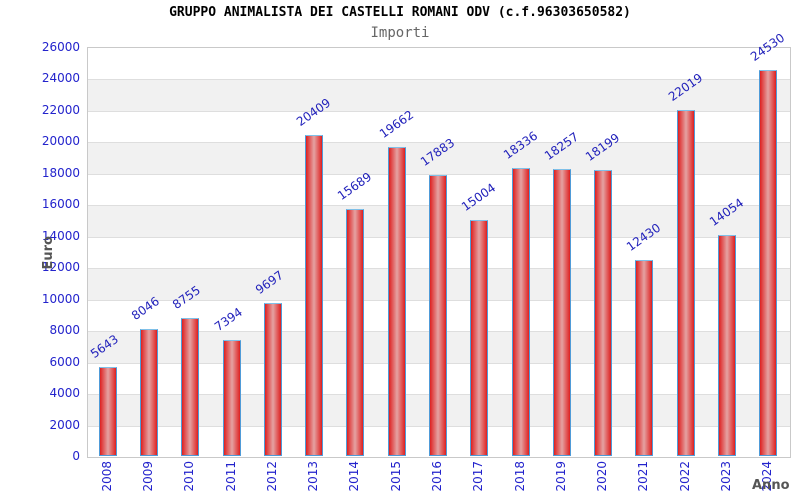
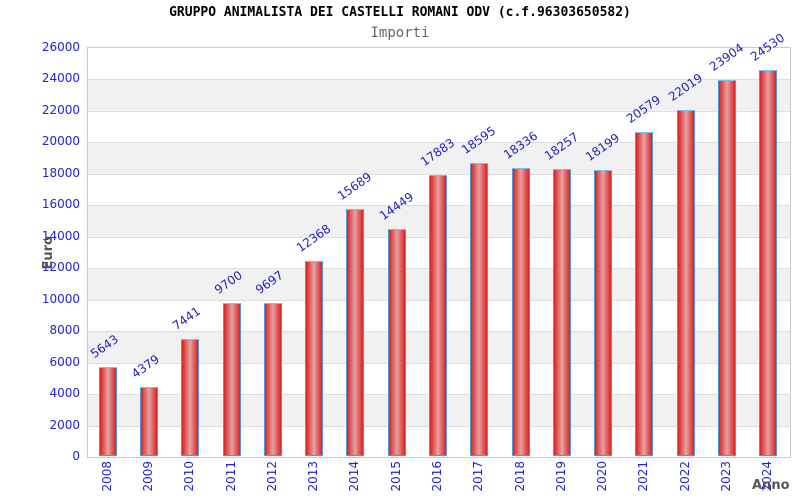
2009: 8046 -> 4379
2010: 8755 -> 7441
2011: 7394 -> 9700
2013: 20409 -> 12368
2015: 19662 -> 14449
2017: 15004 -> 18595
2021: 12430 -> 20579
2023: 14054 -> 23904
